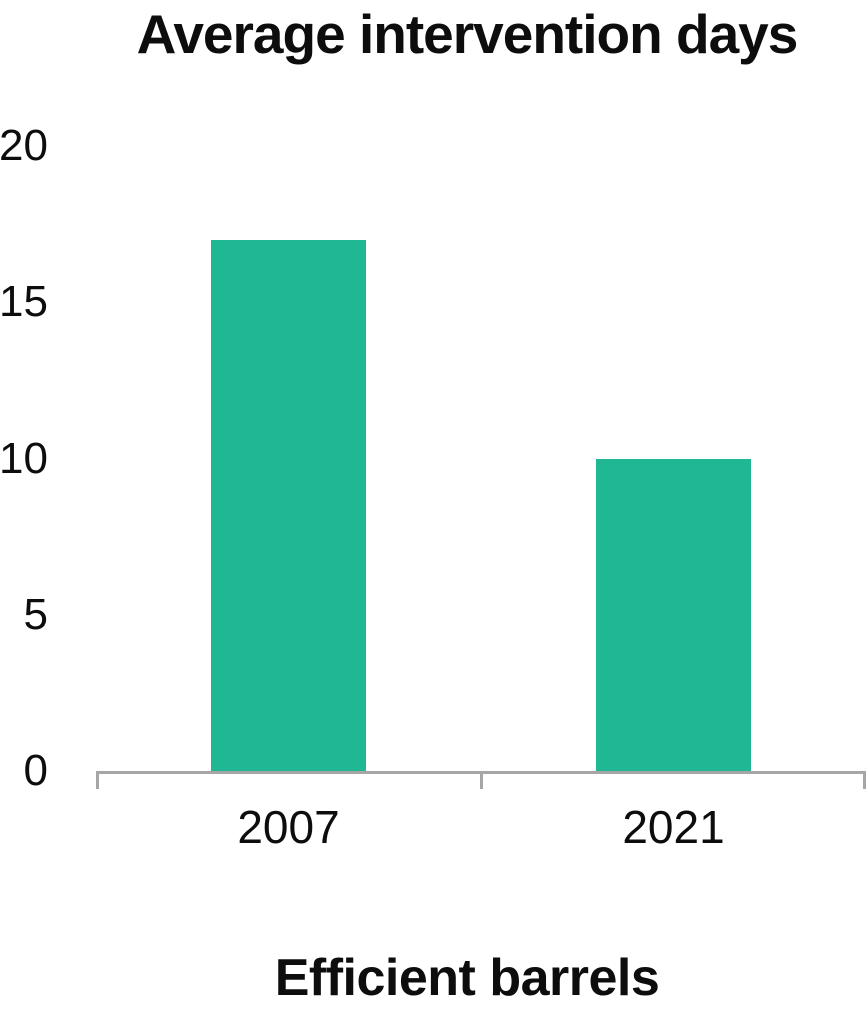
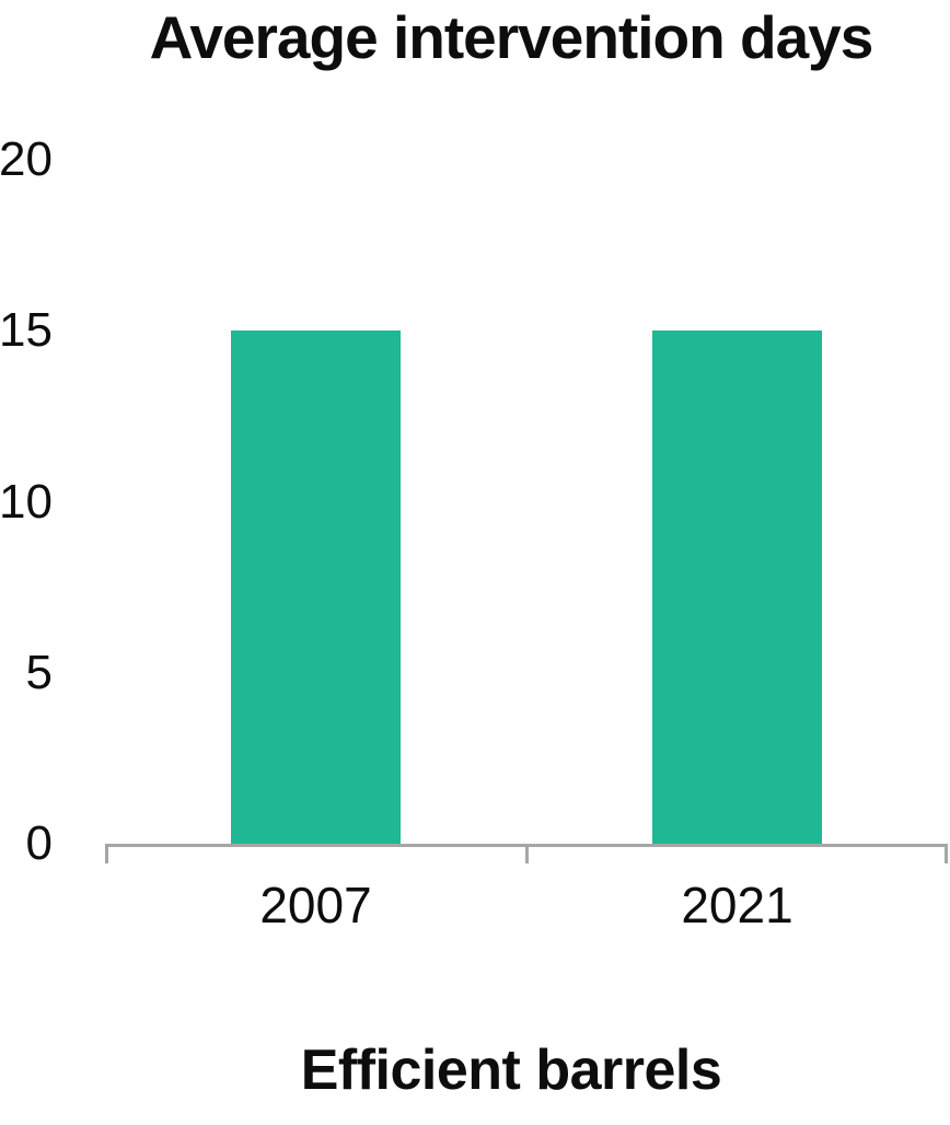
2007: 17 -> 15
2021: 10 -> 15
